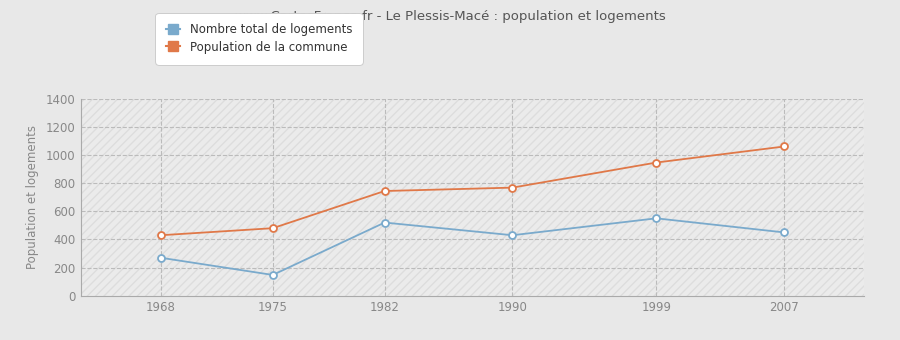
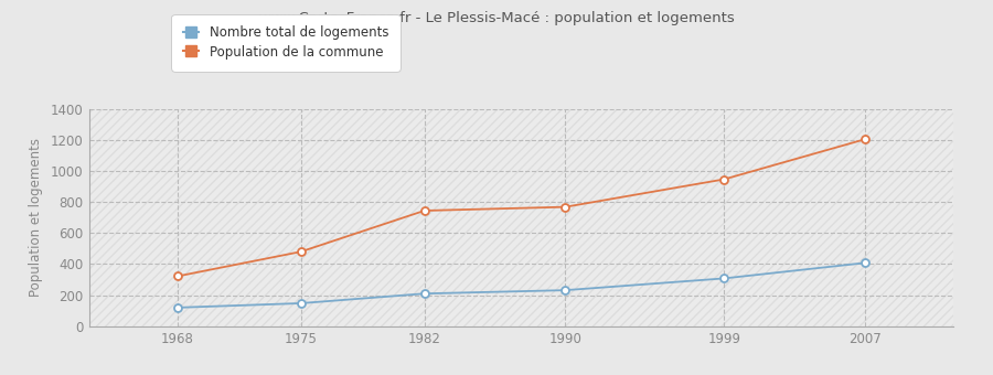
Nombre total de logements/1968: 270 -> 120
Population de la commune/1968: 430 -> 320
Nombre total de logements/1982: 520 -> 210
Nombre total de logements/1990: 430 -> 230
Nombre total de logements/1999: 550 -> 310
Nombre total de logements/2007: 450 -> 410
Population de la commune/2007: 1060 -> 1200
